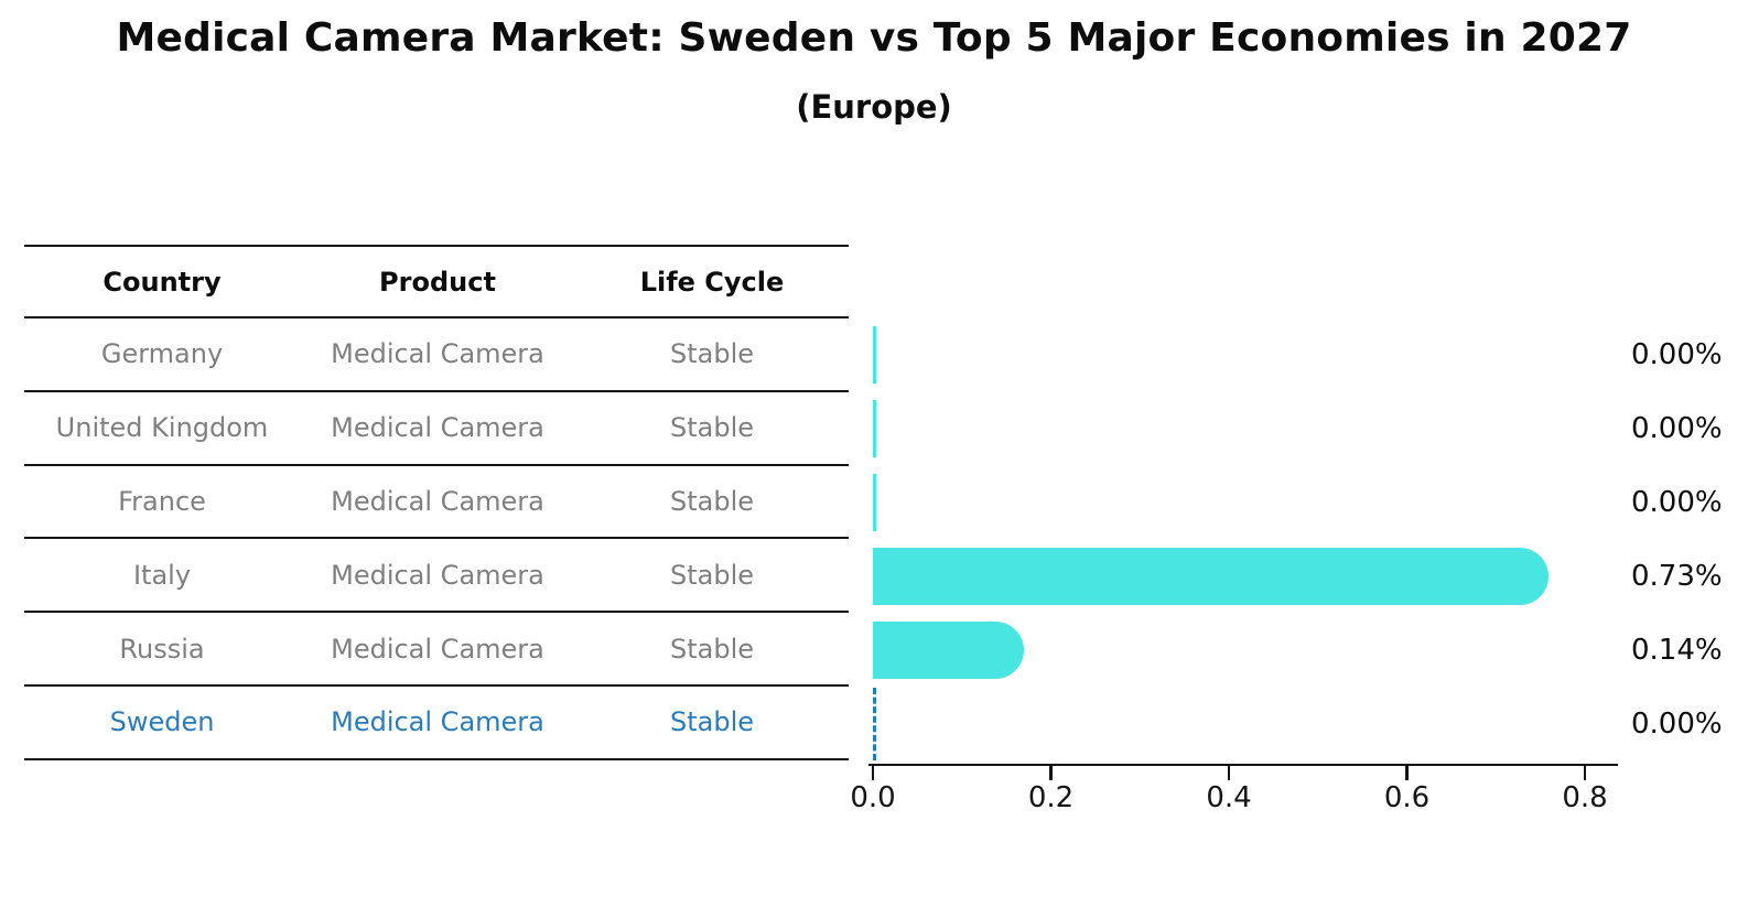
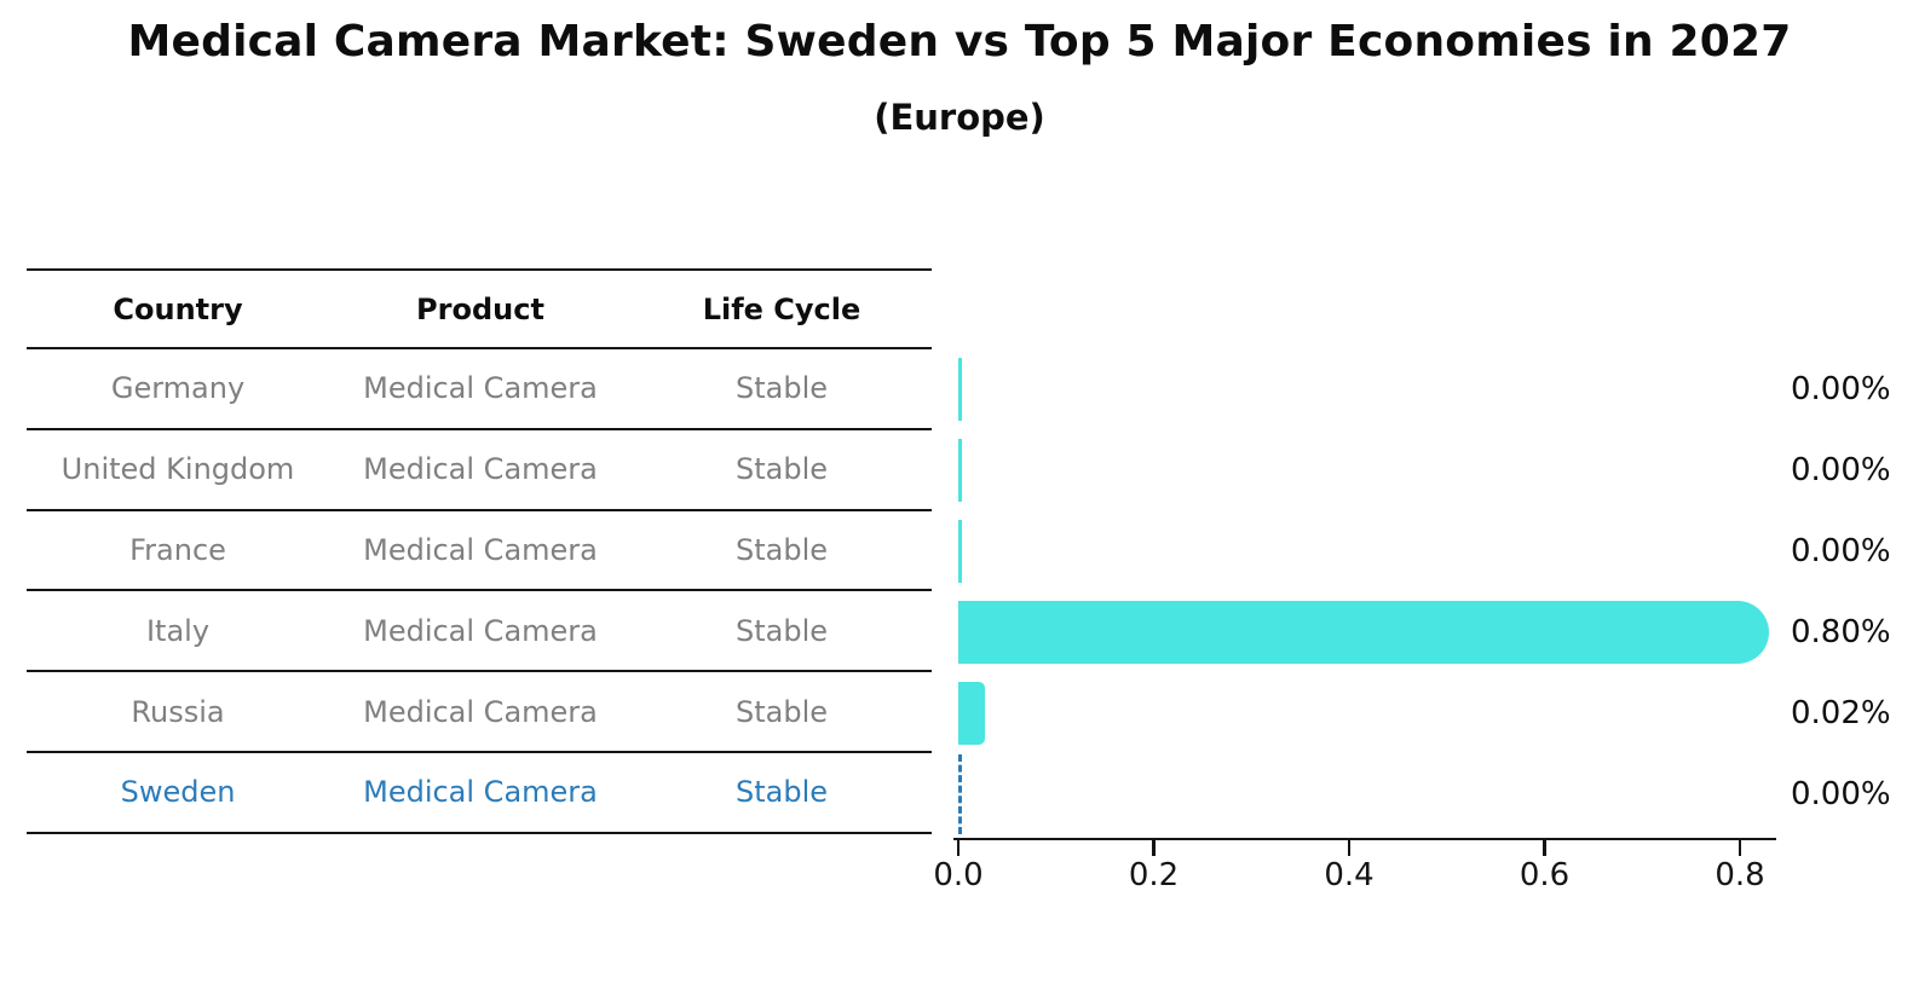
Italy: 0.73% -> 0.80%
Russia: 0.14% -> 0.02%
